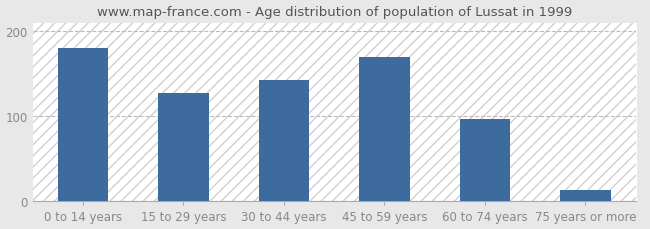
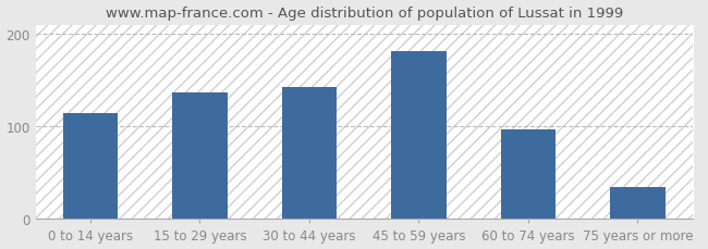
0 to 14 years: 180 -> 115
15 to 29 years: 128 -> 137
45 to 59 years: 170 -> 182
75 years or more: 14 -> 35
